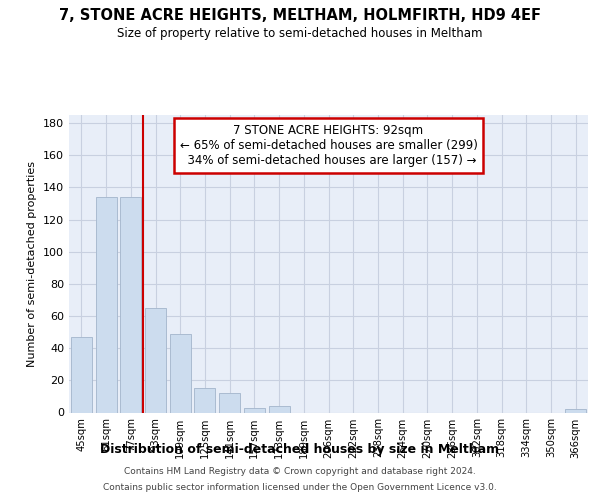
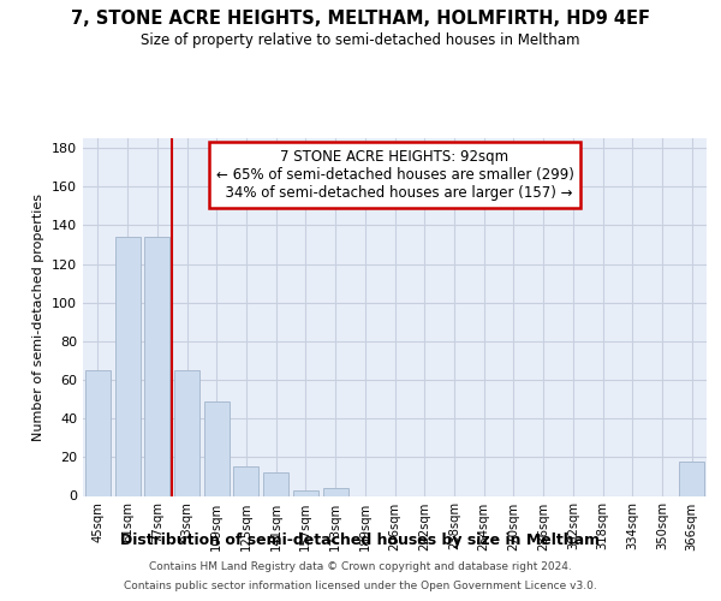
45sqm: 47 -> 65
366sqm: 2 -> 18
